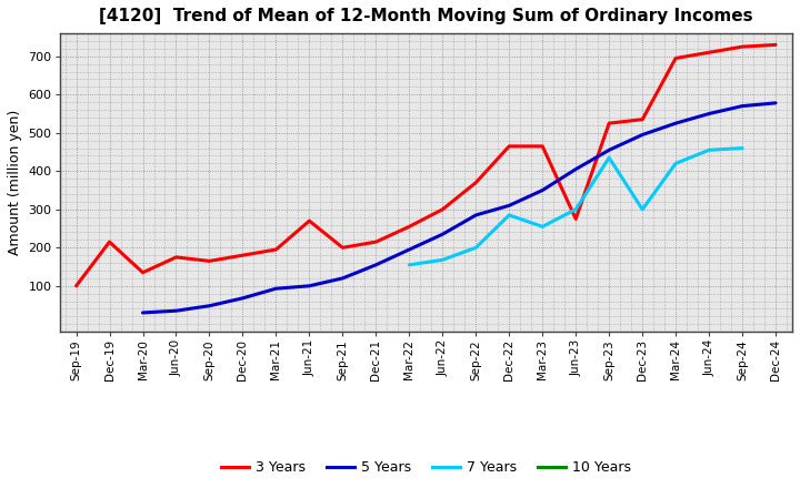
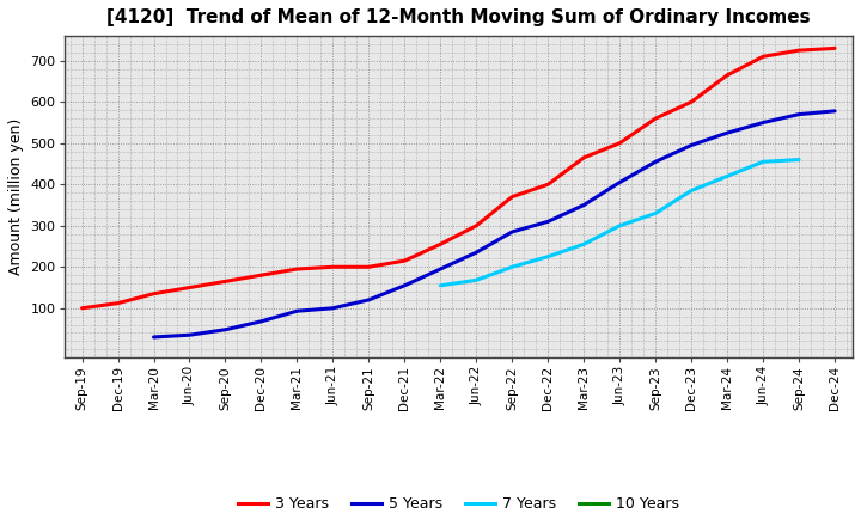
3 Years/Dec-19: 215 -> 112
3 Years/Jun-20: 175 -> 150
3 Years/Jun-21: 270 -> 200
3 Years/Dec-22: 465 -> 400
7 Years/Dec-22: 285 -> 225
3 Years/Jun-23: 275 -> 500
3 Years/Sep-23: 525 -> 560
7 Years/Sep-23: 435 -> 330
3 Years/Dec-23: 535 -> 600
7 Years/Dec-23: 300 -> 385
3 Years/Mar-24: 695 -> 665
